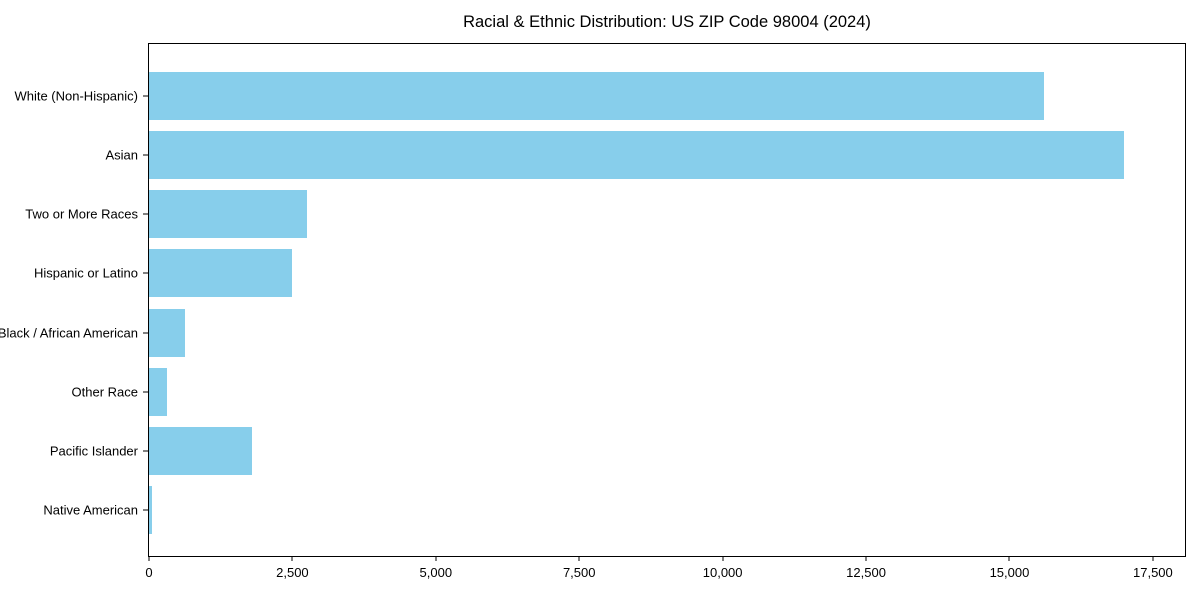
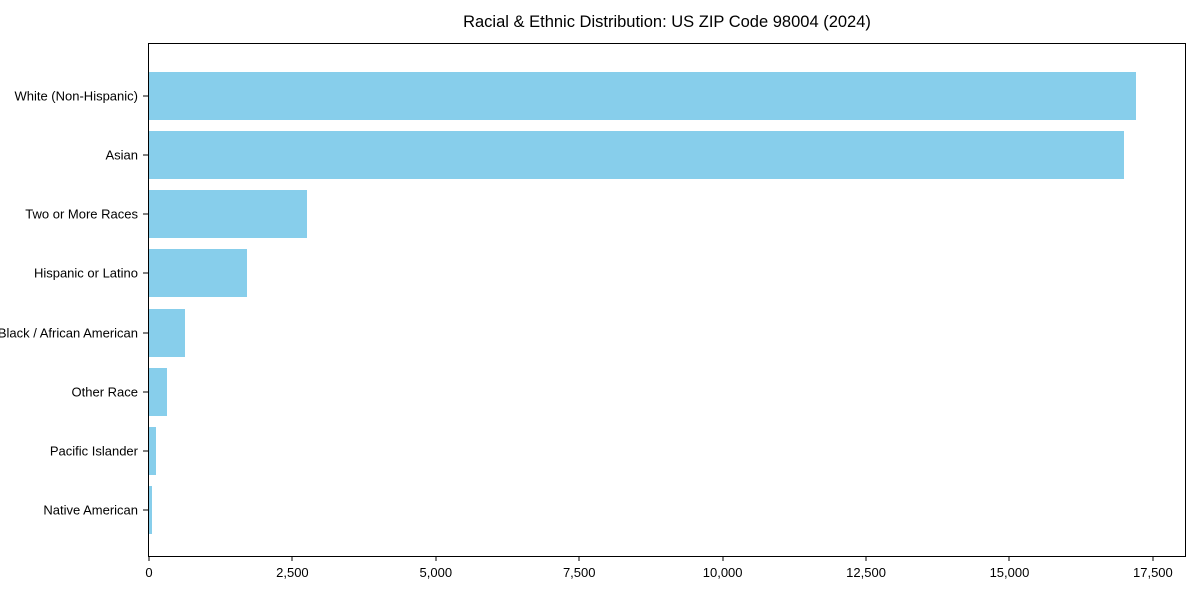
White (Non-Hispanic): 15600 -> 17200
Hispanic or Latino: 2500 -> 1700
Pacific Islander: 1800 -> 100
